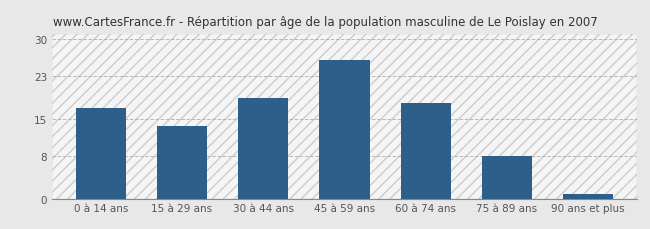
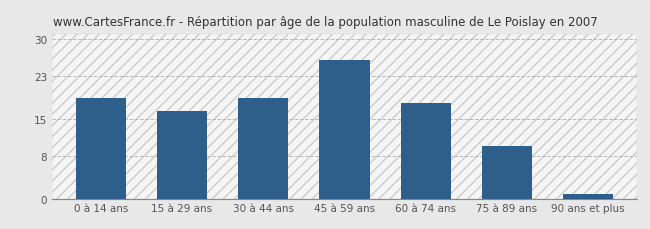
0 à 14 ans: 17.0 -> 19.0
15 à 29 ans: 13.6 -> 16.5
75 à 89 ans: 8.0 -> 10.0
